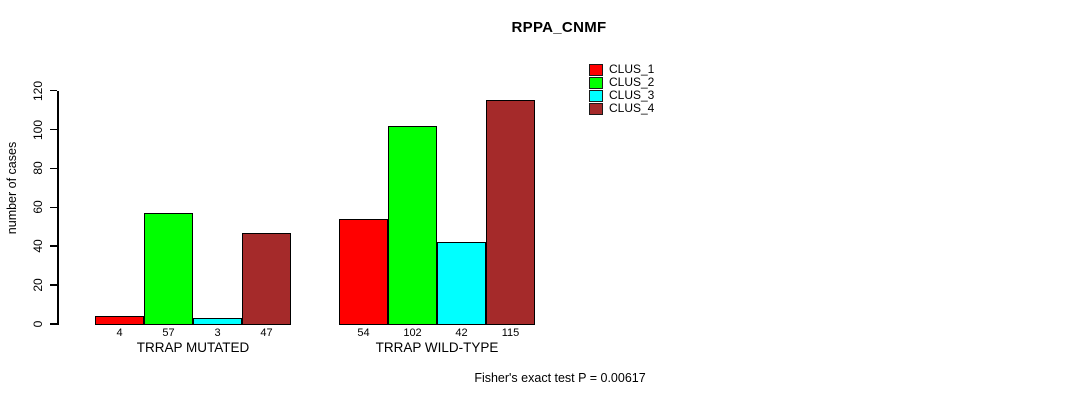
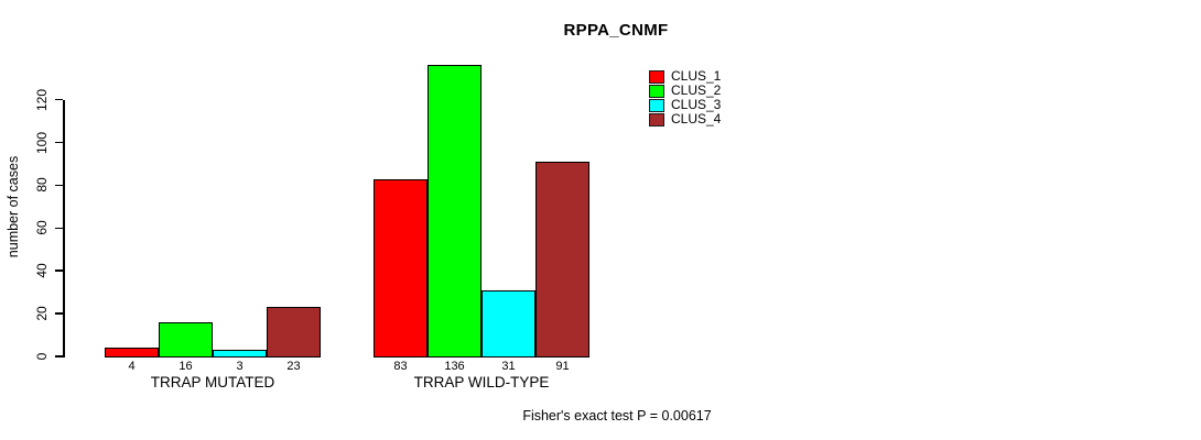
CLUS_2/TRRAP MUTATED: 57 -> 16
CLUS_4/TRRAP MUTATED: 47 -> 23
CLUS_1/TRRAP WILD-TYPE: 54 -> 83
CLUS_2/TRRAP WILD-TYPE: 102 -> 136
CLUS_3/TRRAP WILD-TYPE: 42 -> 31
CLUS_4/TRRAP WILD-TYPE: 115 -> 91
